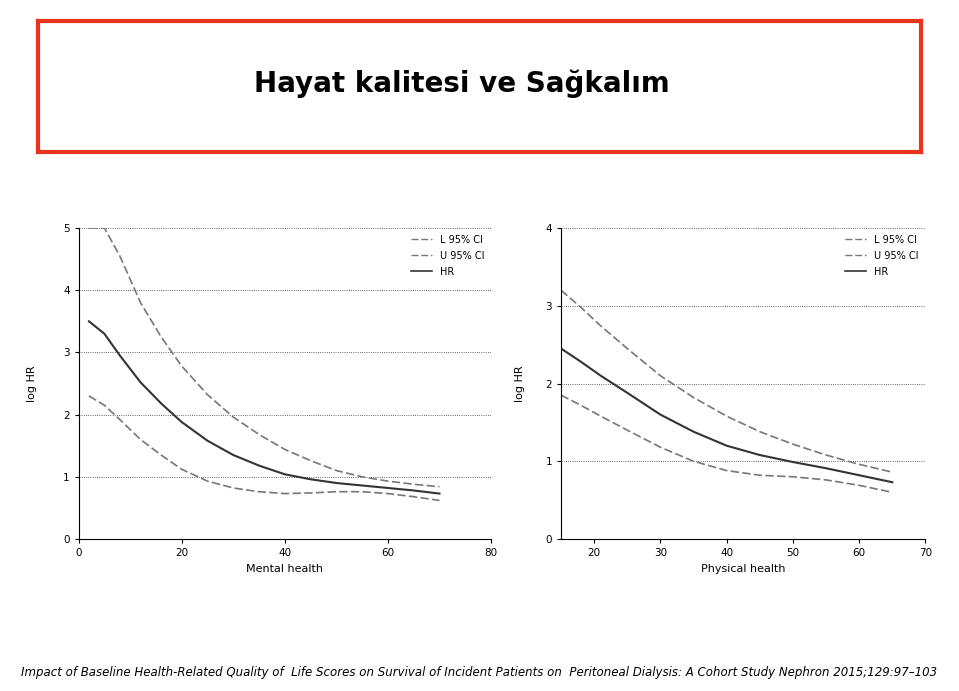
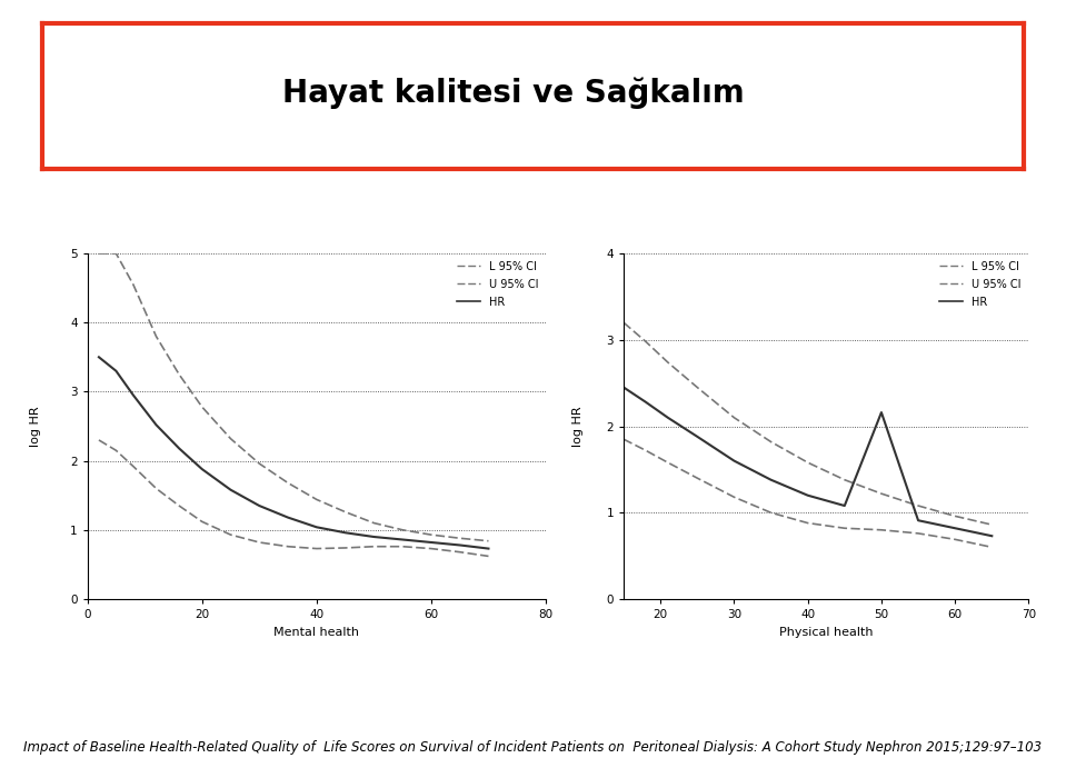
HR/50: 0.99 -> 2.16
